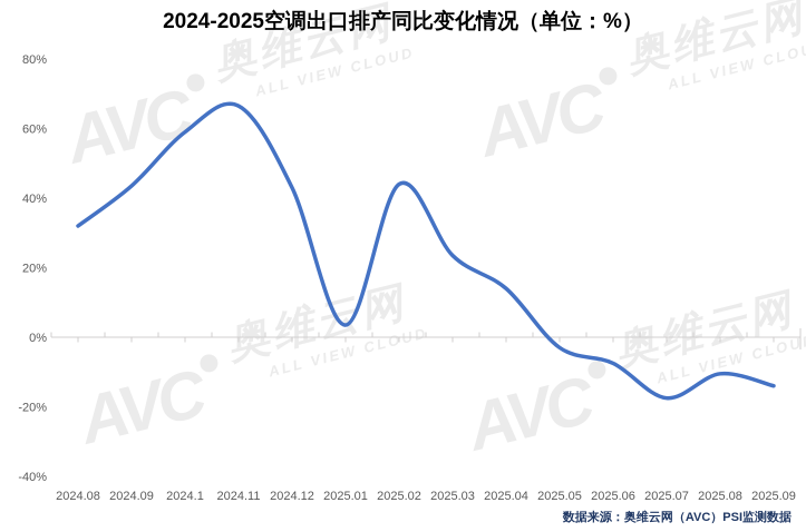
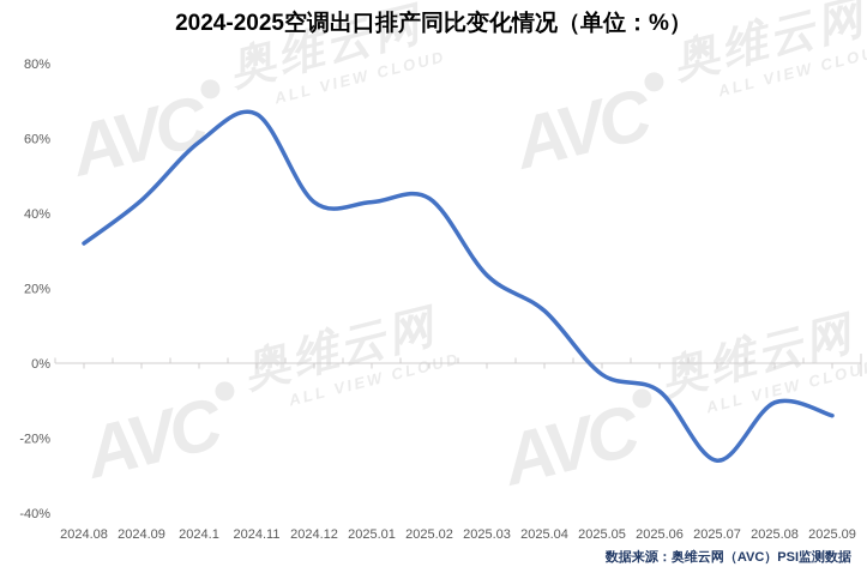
2025.01: 4% -> 43%
2025.07: -18% -> -26%
